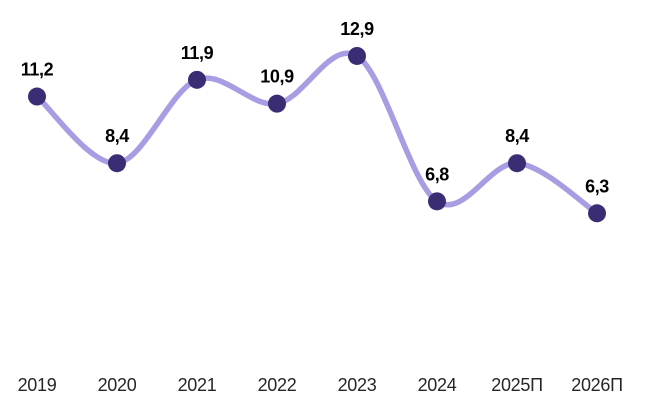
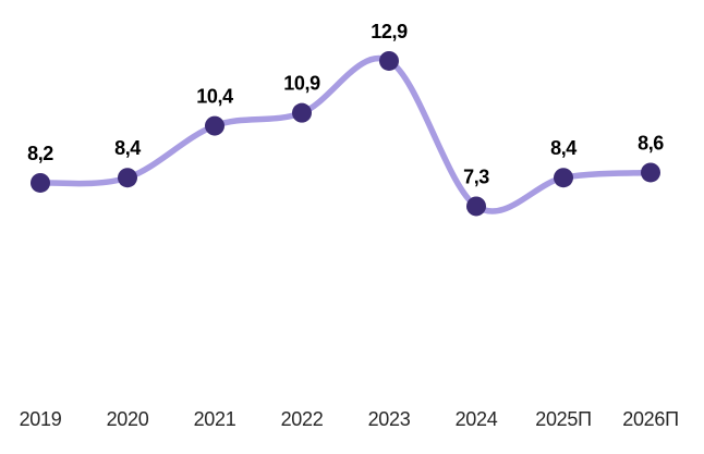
2019: 11,2 -> 8,2
2021: 11,9 -> 10,4
2024: 6,8 -> 7,3
2026П: 6,3 -> 8,6
